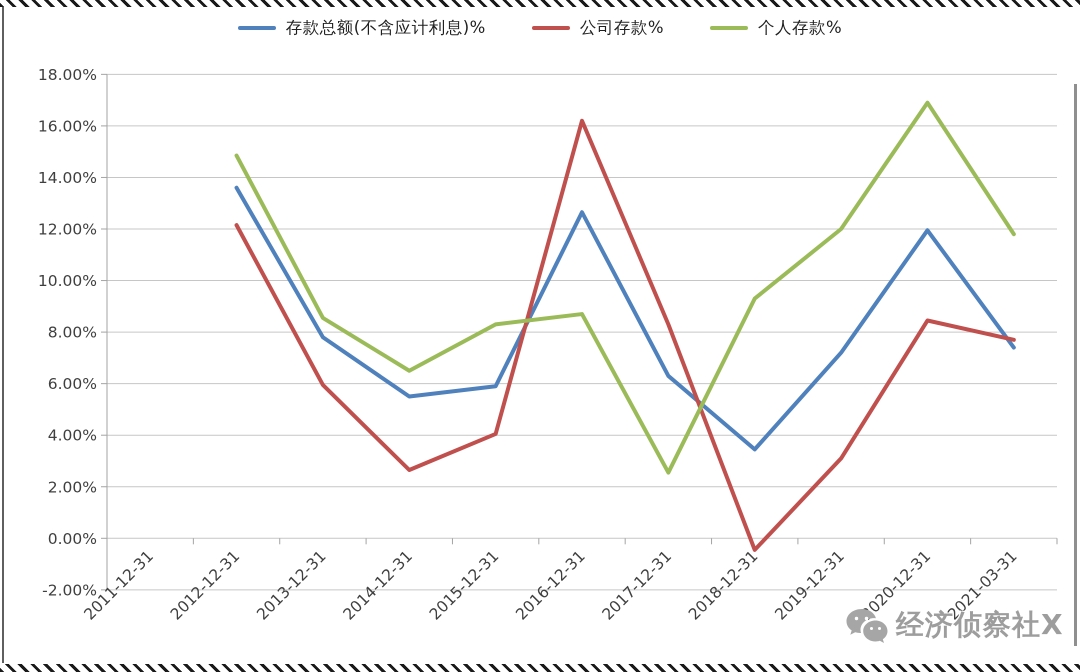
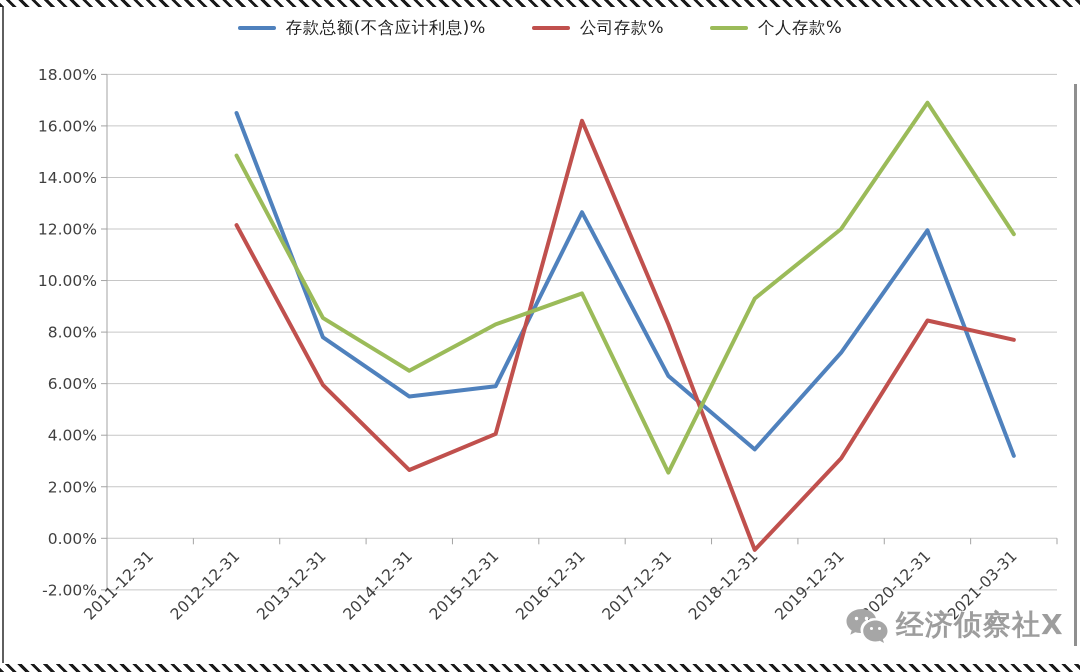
存款总额(不含应计利息)%/2012-12-31: 13.6% -> 16.5%
个人存款%/2016-12-31: 8.7% -> 9.5%
存款总额(不含应计利息)%/2021-03-31: 7.4% -> 3.2%
